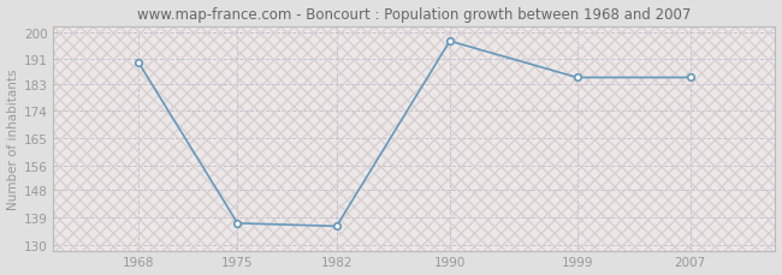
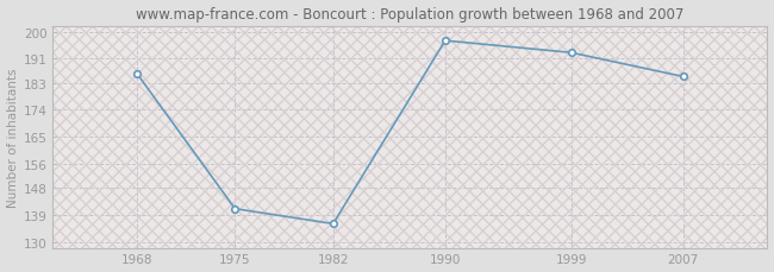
1968: 190 -> 186
1975: 137 -> 141
1999: 185 -> 193
